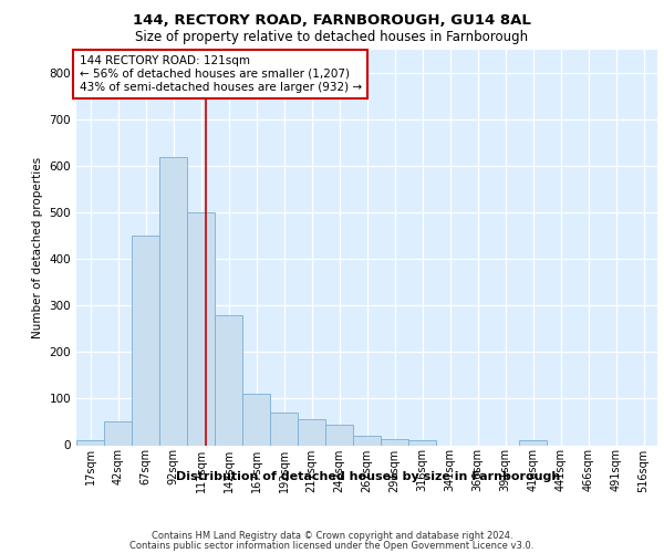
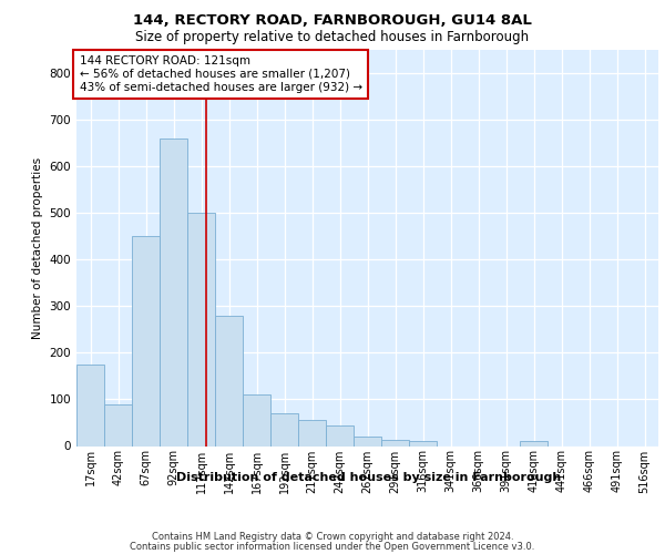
17sqm: 10 -> 175
42sqm: 50 -> 90
92sqm: 620 -> 660
